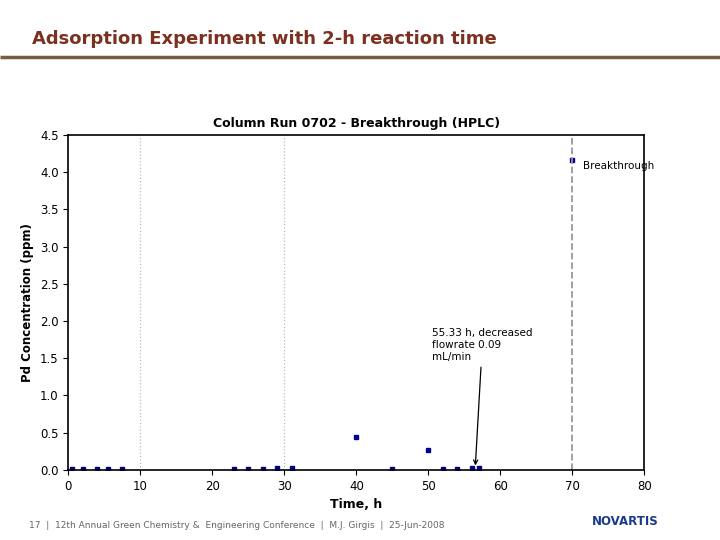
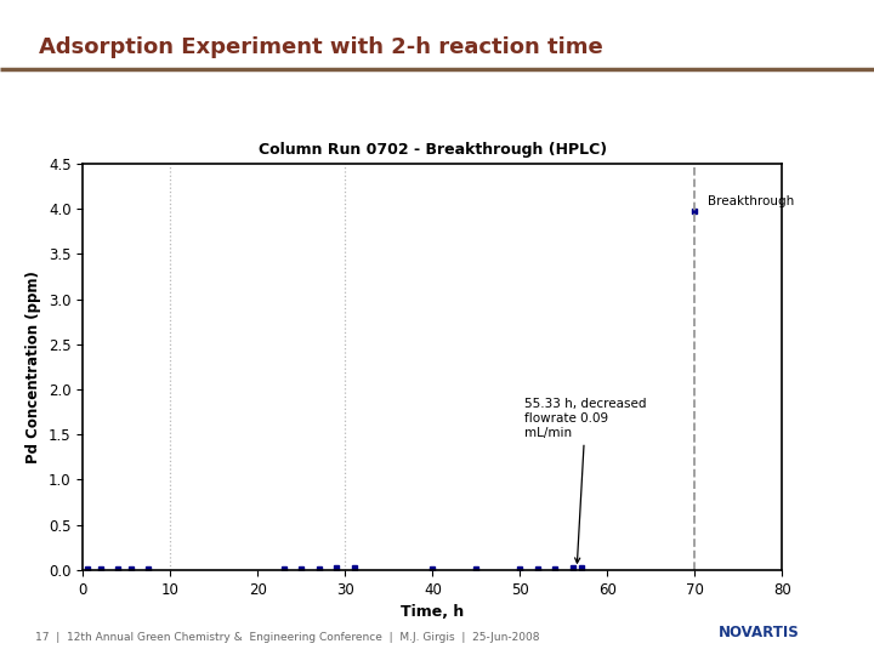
40: 0.44 -> 0.01
50: 0.26 -> 0.01
70: 4.16 -> 3.98
